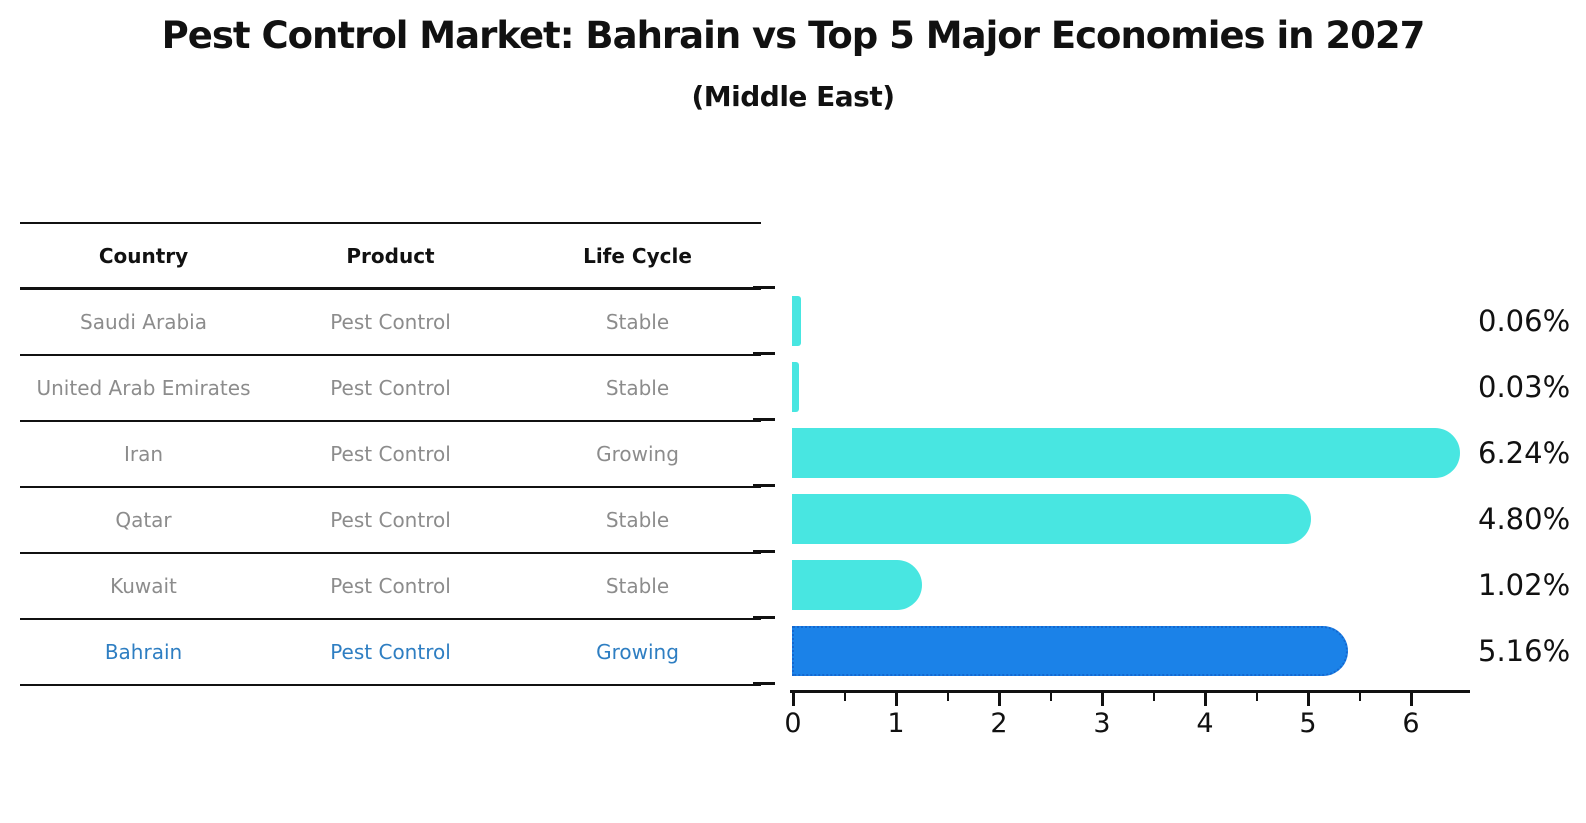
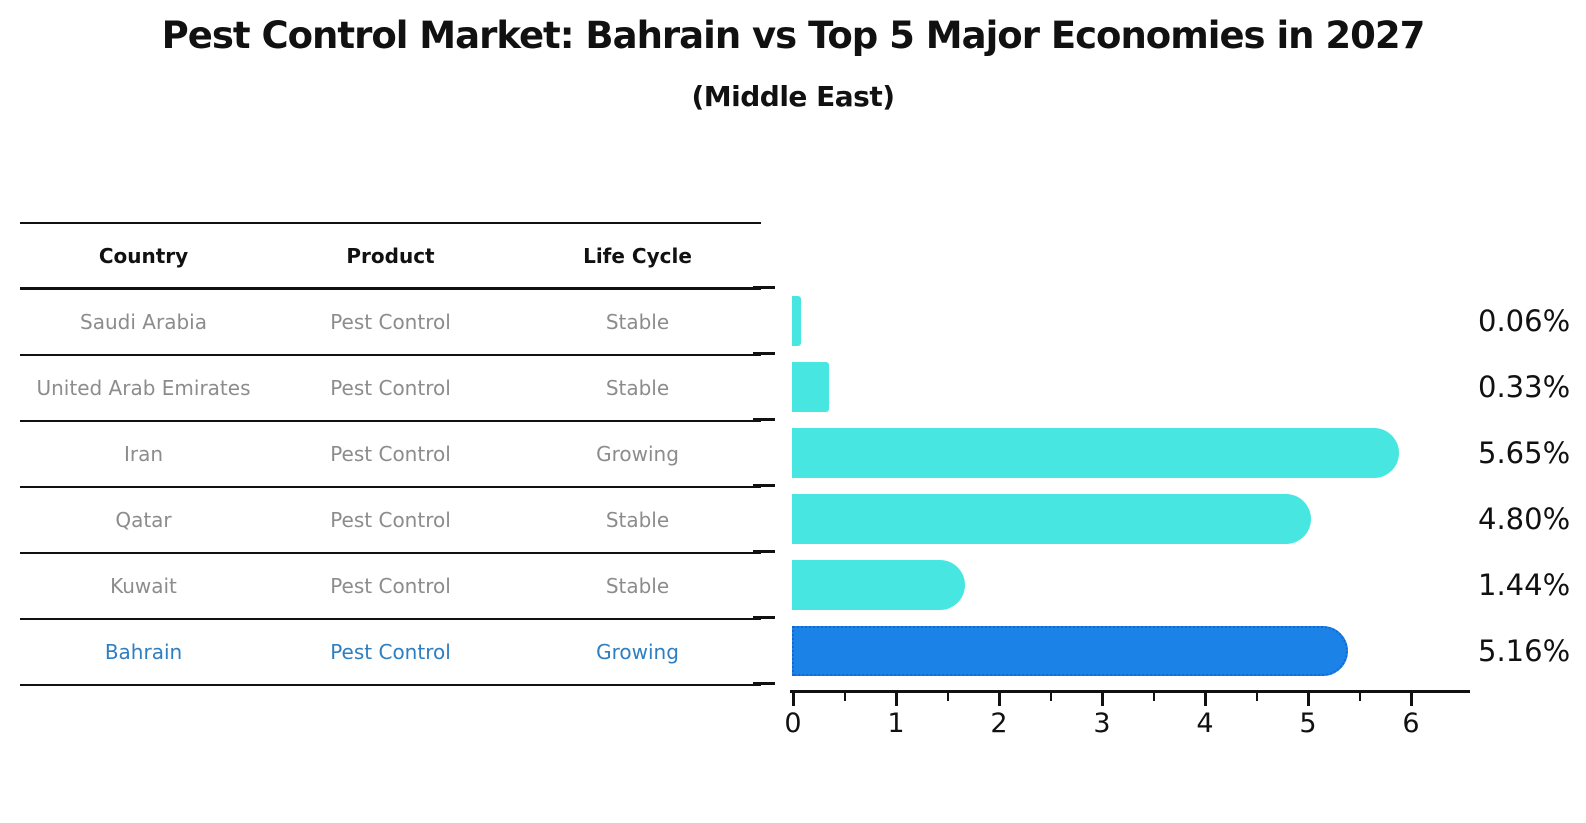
United Arab Emirates: 0.03% -> 0.33%
Iran: 6.24% -> 5.65%
Kuwait: 1.02% -> 1.44%
